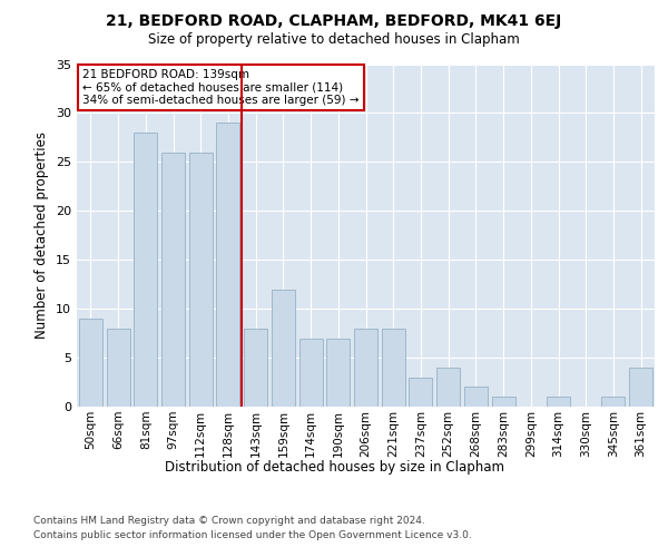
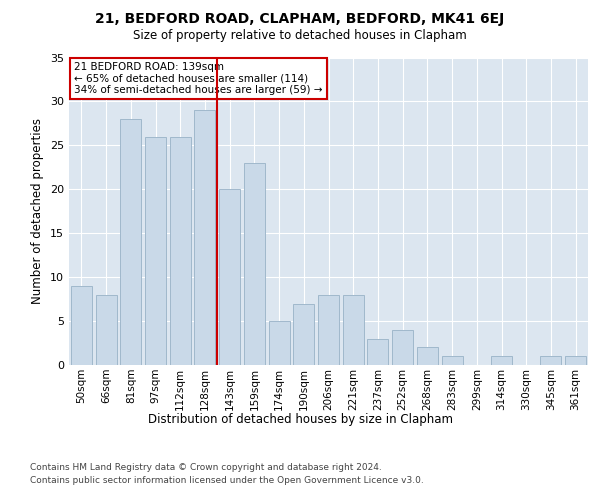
143sqm: 8 -> 20
159sqm: 12 -> 23
174sqm: 7 -> 5
361sqm: 4 -> 1
